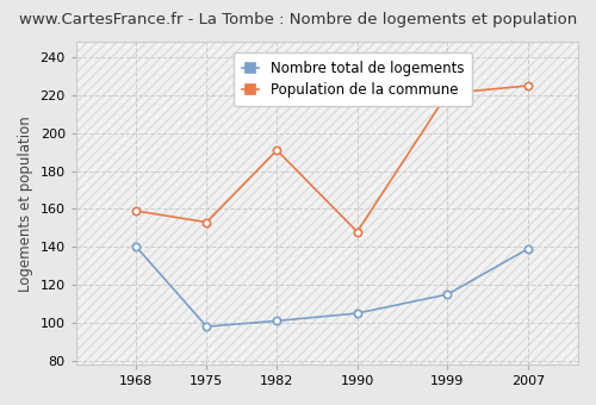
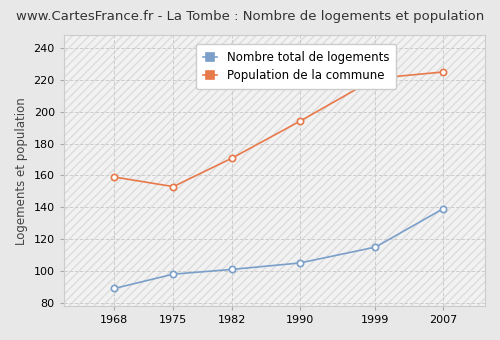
Nombre total de logements/1968: 140 -> 89
Population de la commune/1982: 191 -> 171
Population de la commune/1990: 148 -> 194
